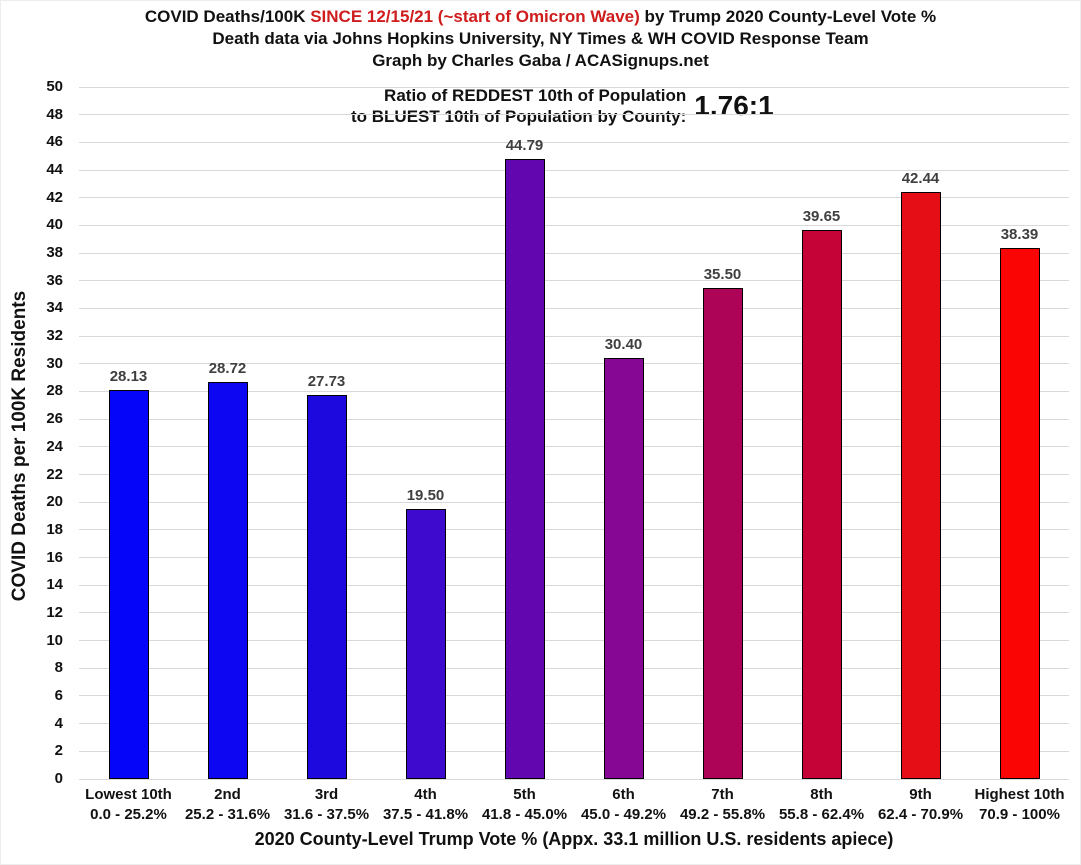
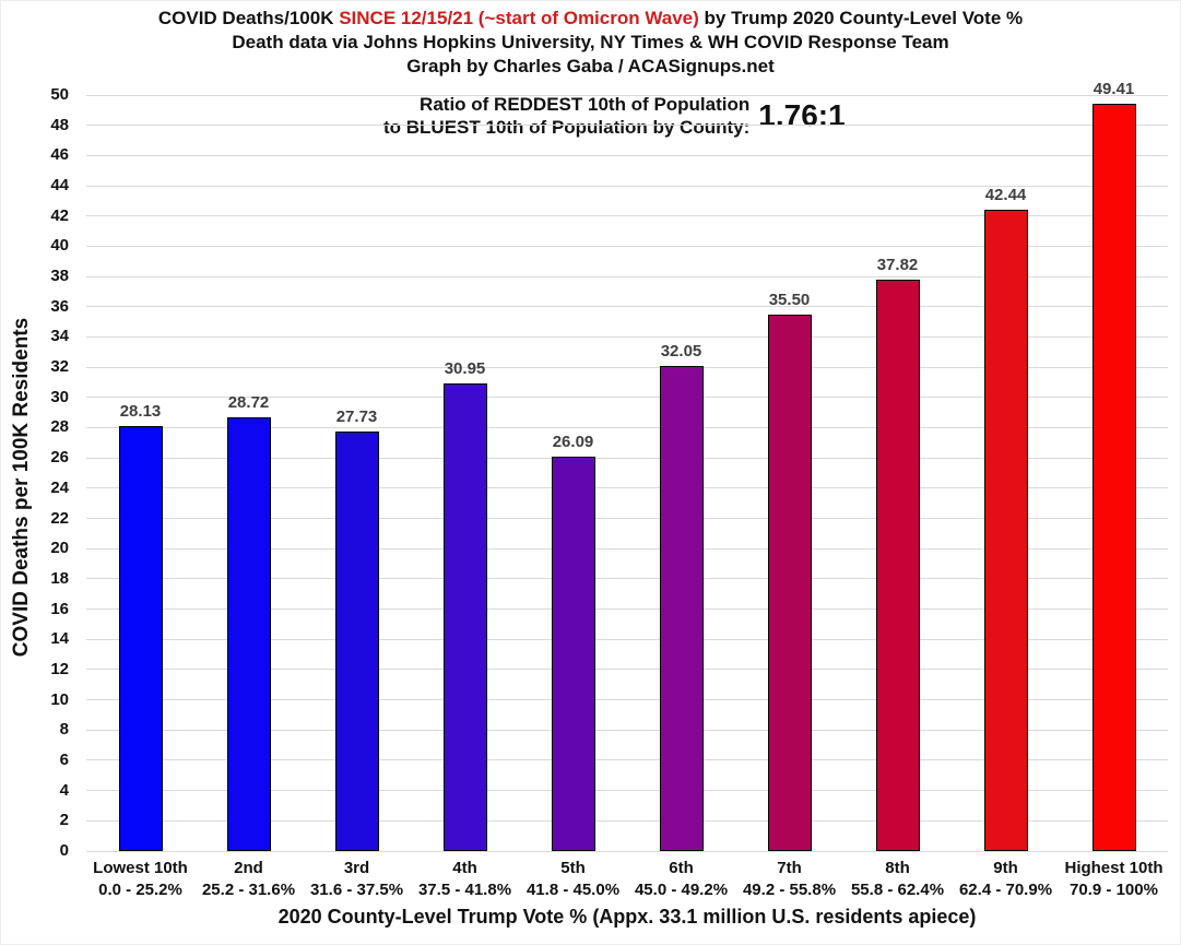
4th: 19.50 -> 30.95
5th: 44.79 -> 26.09
6th: 30.40 -> 32.05
8th: 39.65 -> 37.82
Highest 10th: 38.39 -> 49.41
